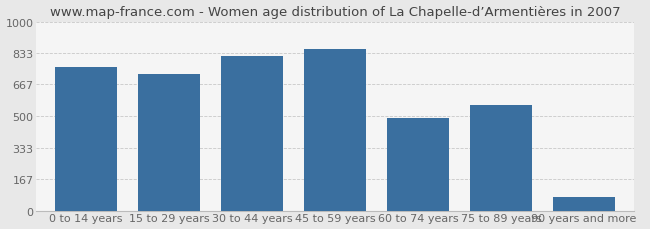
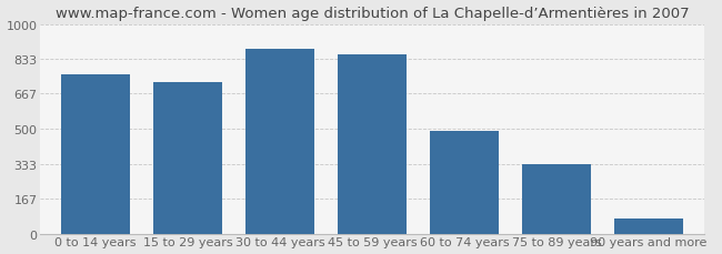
30 to 44 years: 820 -> 880
75 to 89 years: 560 -> 330
